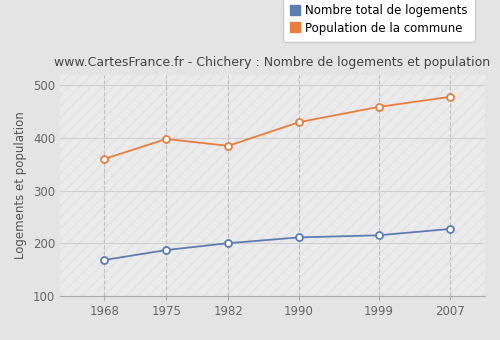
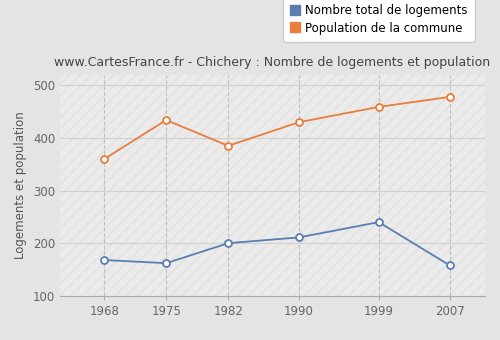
Nombre total de logements/1975: 187 -> 162
Population de la commune/1975: 398 -> 434
Nombre total de logements/1999: 215 -> 240
Nombre total de logements/2007: 227 -> 158
